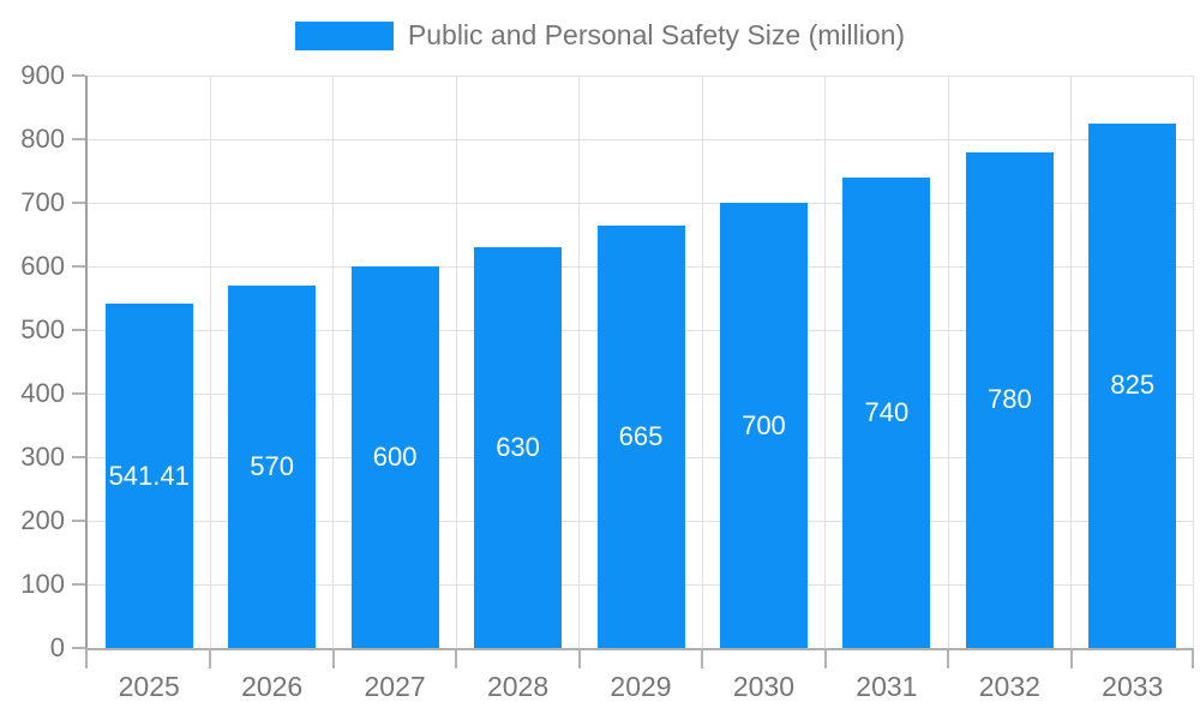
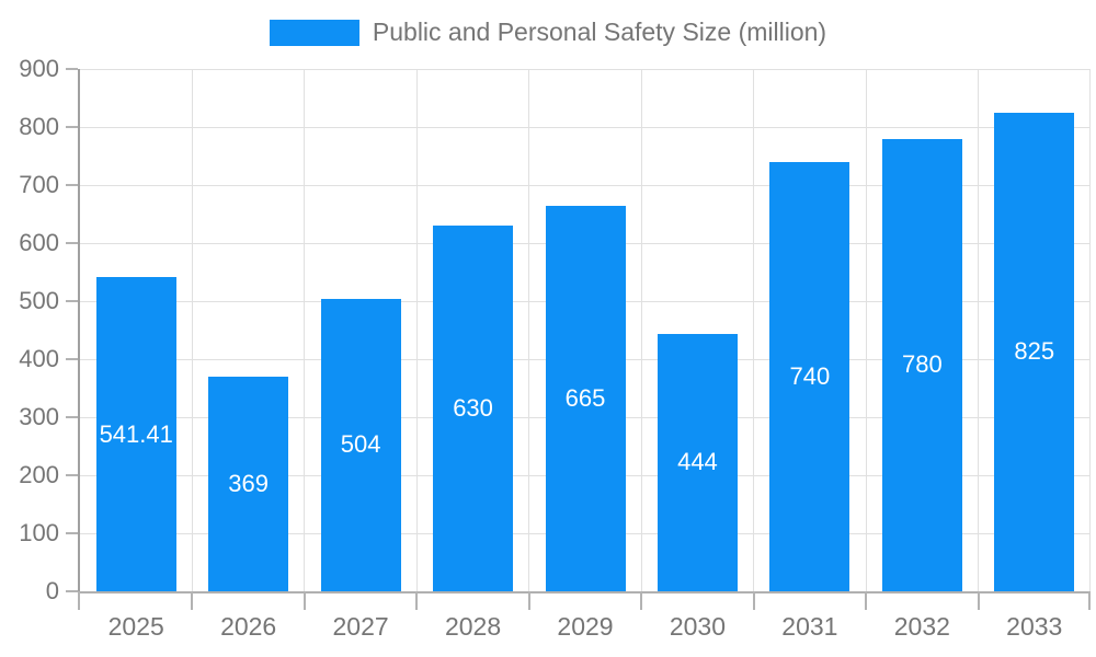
2026: 570 -> 369
2027: 600 -> 504
2030: 700 -> 444
